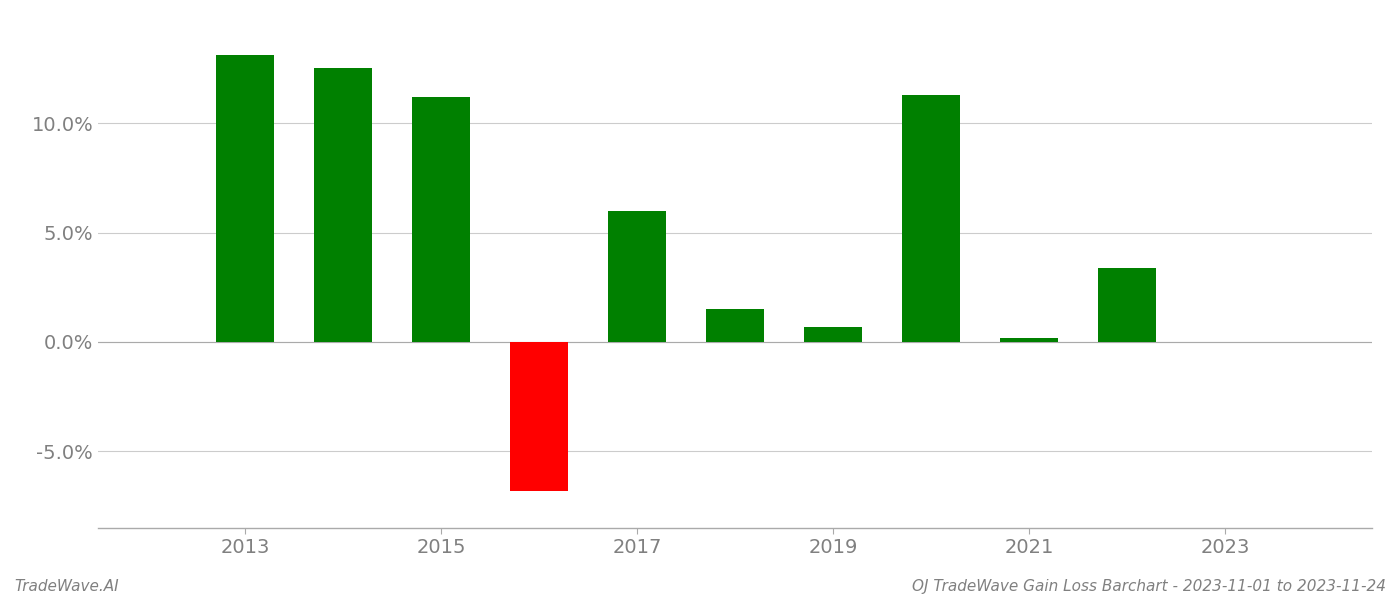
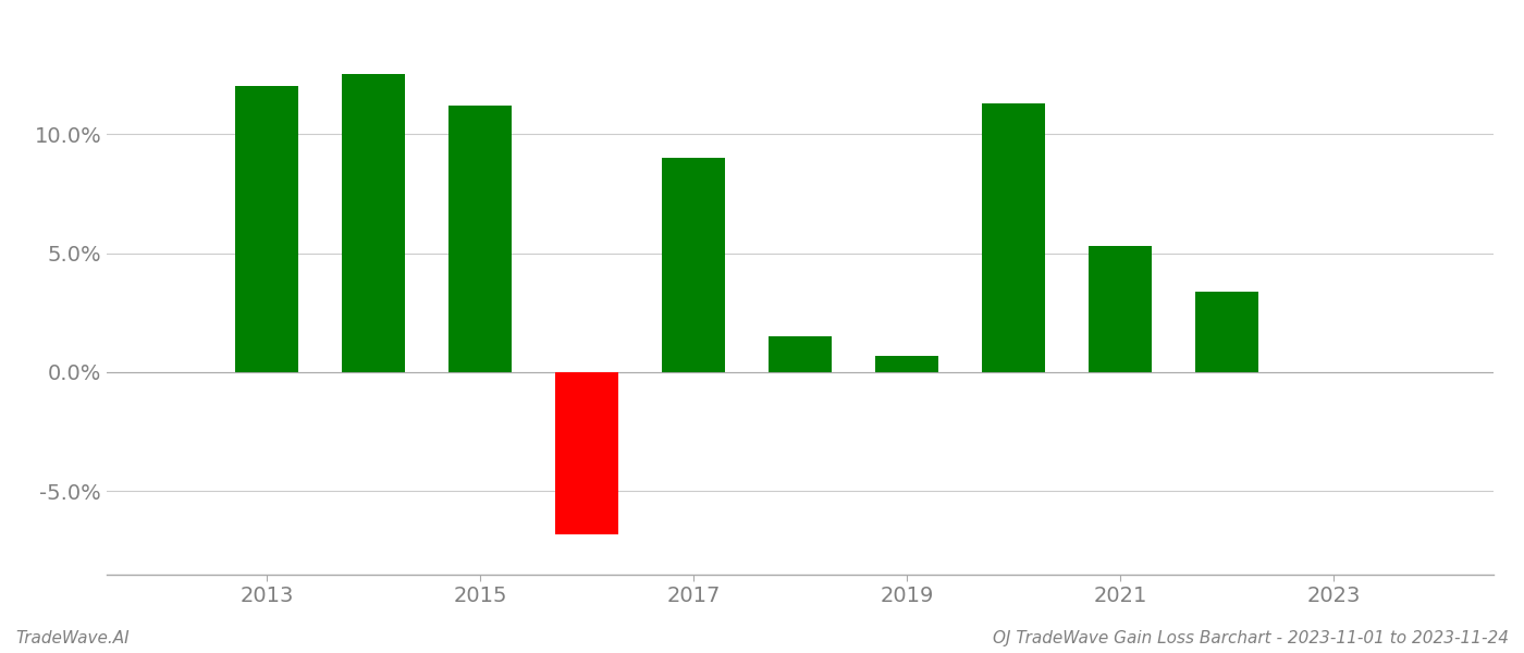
2013: 13.1% -> 12.0%
2017: 6.0% -> 9.0%
2021: 0.2% -> 5.3%
